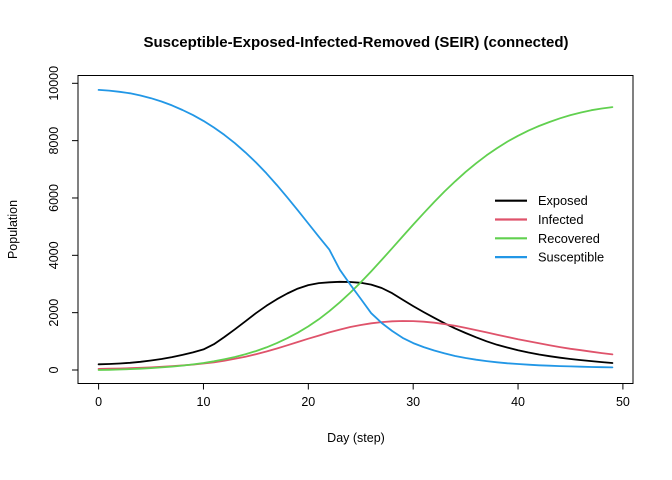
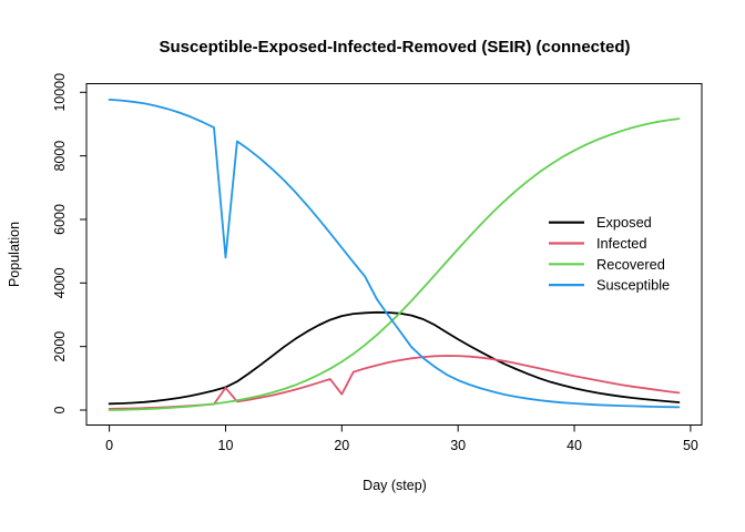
Infected/10: 200 -> 700
Susceptible/10: 8700 -> 4800
Infected/20: 1100 -> 500
